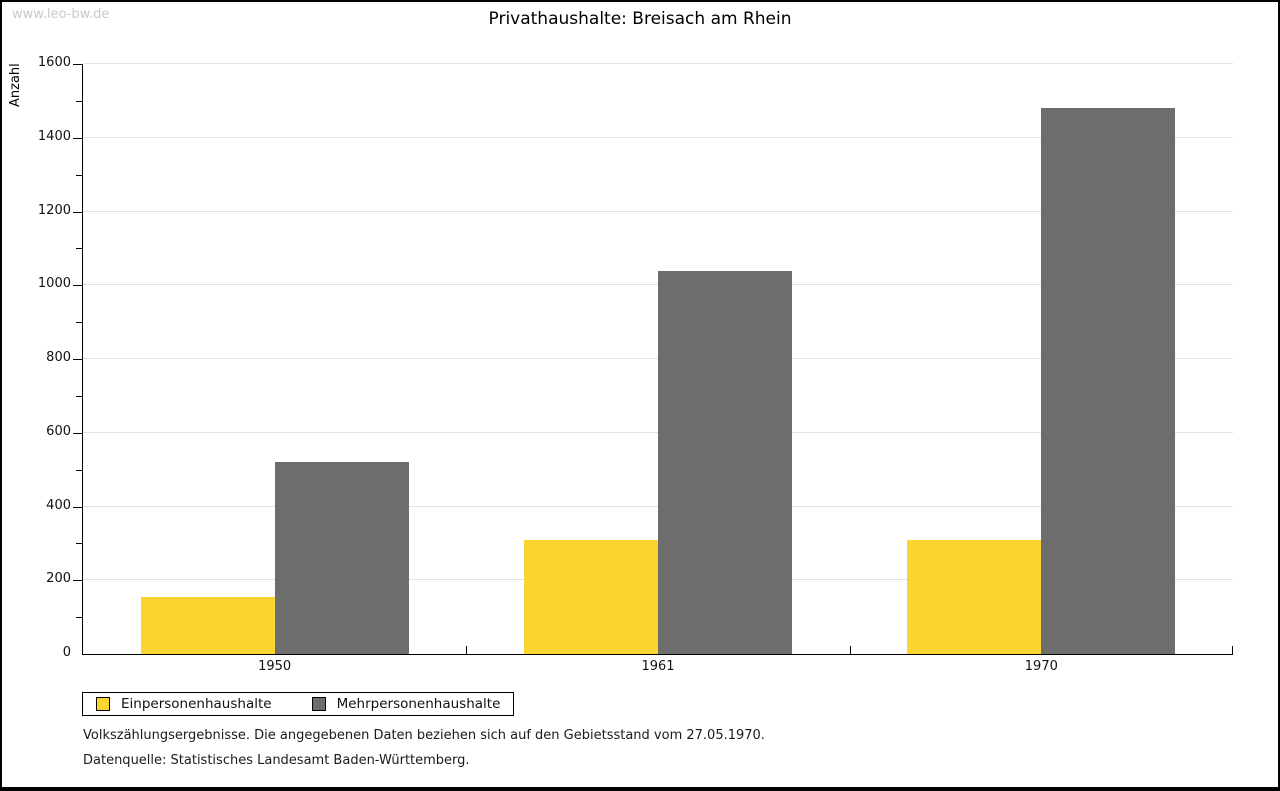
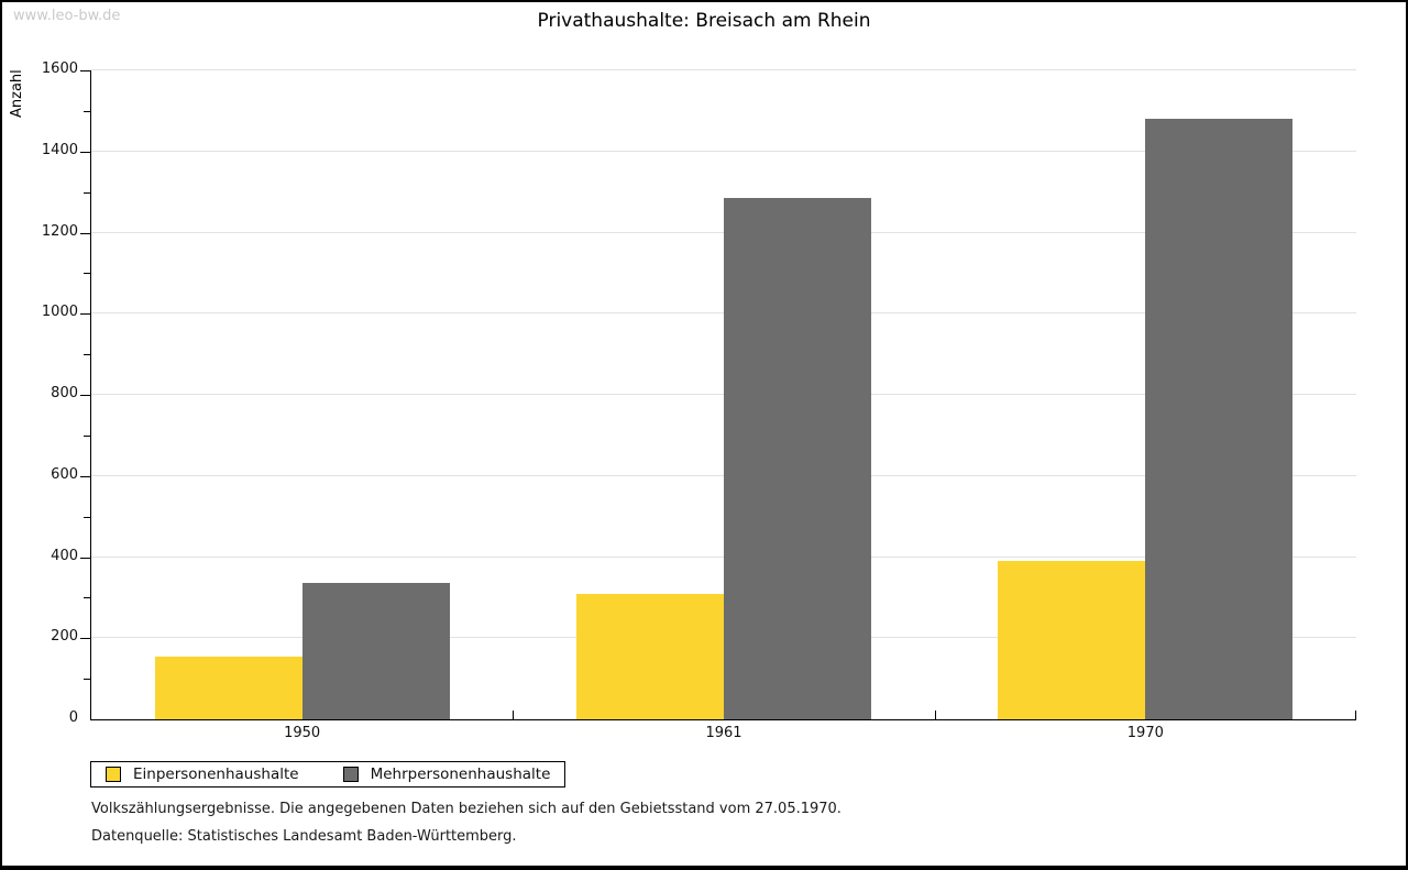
Mehrpersonenhaushalte/1950: 520 -> 340
Mehrpersonenhaushalte/1961: 1040 -> 1280
Einpersonenhaushalte/1970: 310 -> 390
